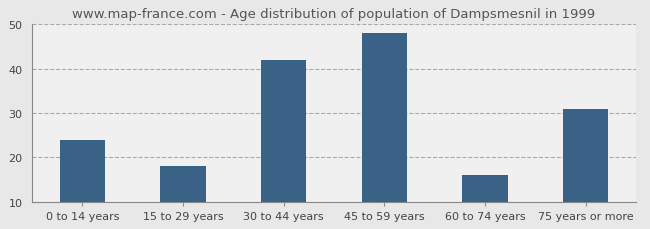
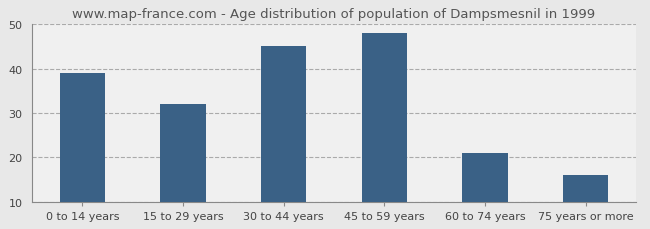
0 to 14 years: 24 -> 39
15 to 29 years: 18 -> 32
30 to 44 years: 42 -> 45
60 to 74 years: 16 -> 21
75 years or more: 31 -> 16
